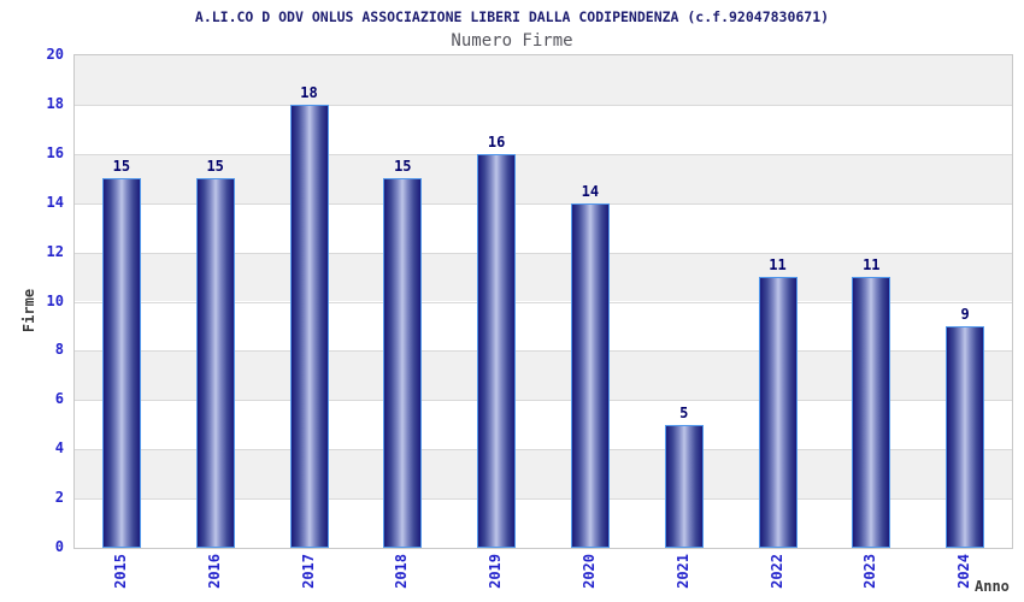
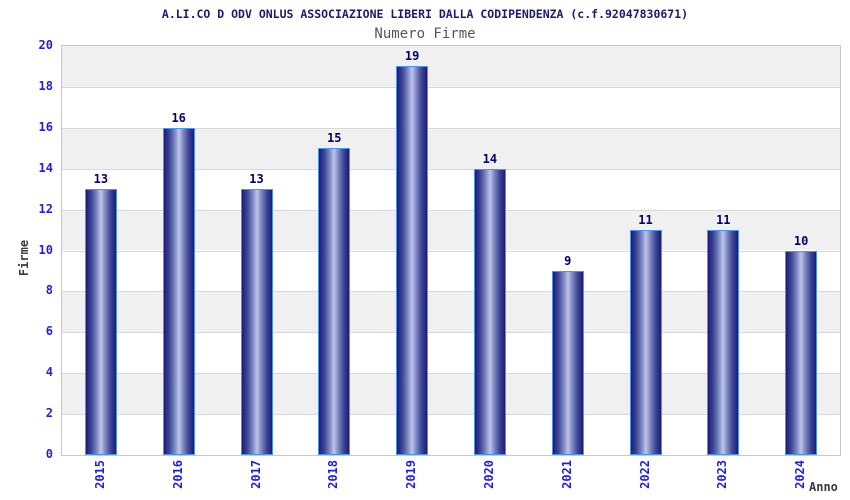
2015: 15 -> 13
2016: 15 -> 16
2017: 18 -> 13
2019: 16 -> 19
2021: 5 -> 9
2024: 9 -> 10
